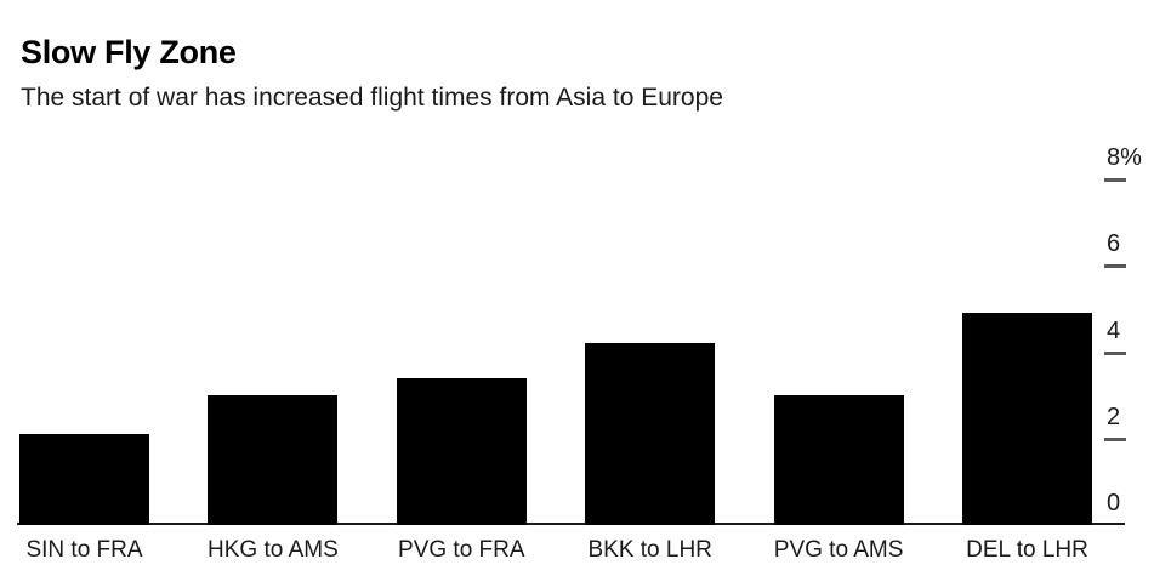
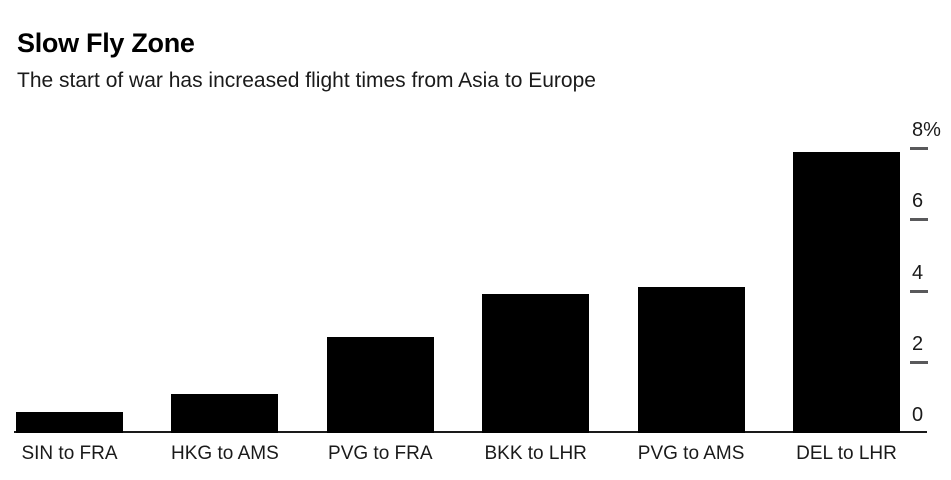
SIN to FRA: 2.1% -> 0.6%
HKG to AMS: 3.0% -> 1.1%
PVG to FRA: 3.4% -> 2.7%
BKK to LHR: 4.2% -> 3.9%
PVG to AMS: 3.0% -> 4.1%
DEL to LHR: 4.9% -> 7.9%
